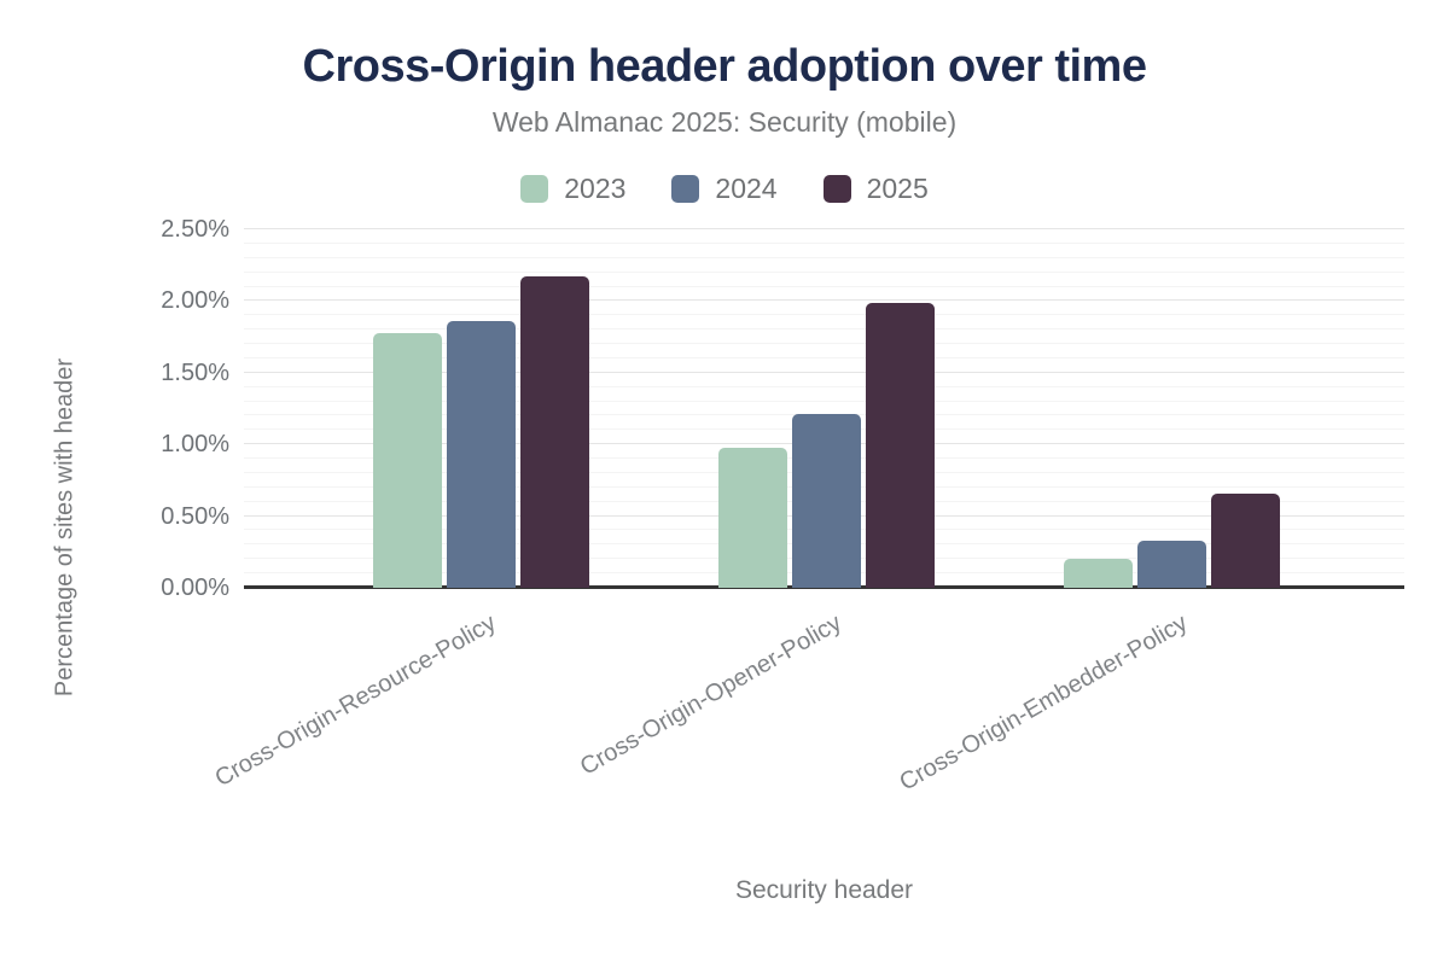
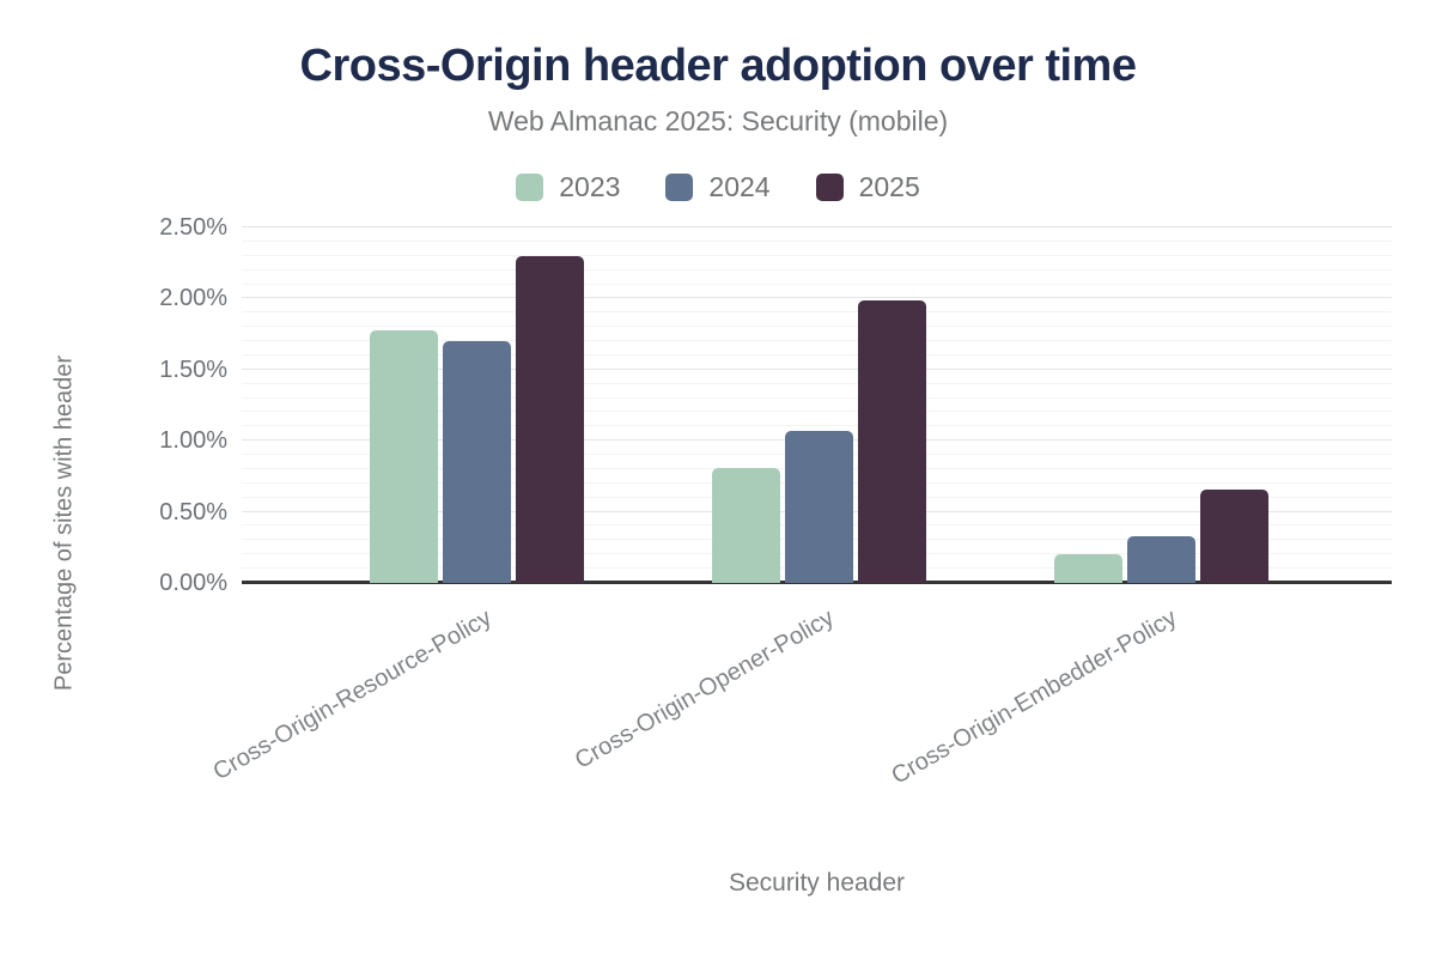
2024/Cross-Origin-Resource-Policy: 1.86% -> 1.70%
2025/Cross-Origin-Resource-Policy: 2.17% -> 2.30%
2023/Cross-Origin-Opener-Policy: 0.98% -> 0.81%
2024/Cross-Origin-Opener-Policy: 1.21% -> 1.07%
